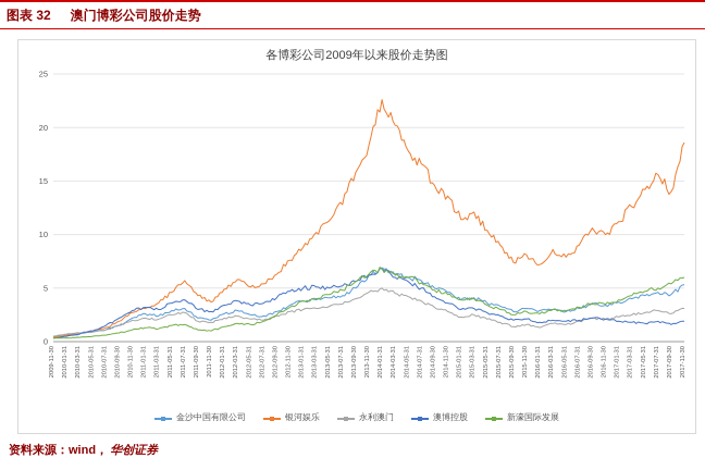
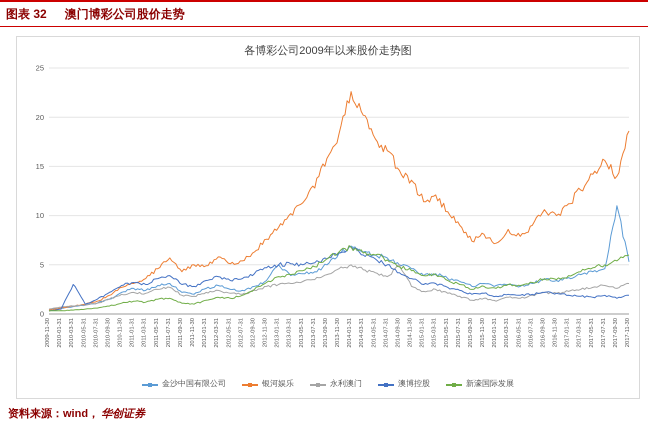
澳博控股/2010-03-31: 1 -> 3
银河娱乐/2011-11-30: 4 -> 5
金沙中国有限公司/2013-01-31: 4 -> 5
永利澳门/2014-09-30: 3 -> 5
金沙中国有限公司/2017-09-30: 4 -> 11
